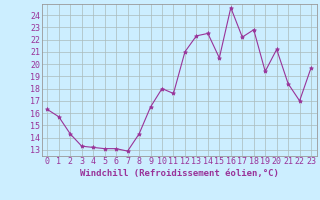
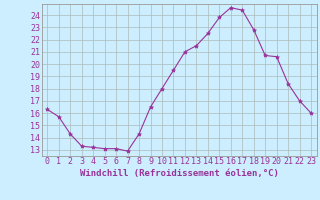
11: 17.6 -> 19.5
13: 22.3 -> 21.5
15: 20.5 -> 23.8
17: 22.2 -> 24.4
19: 19.4 -> 20.7
20: 21.2 -> 20.6
23: 19.7 -> 16.0
